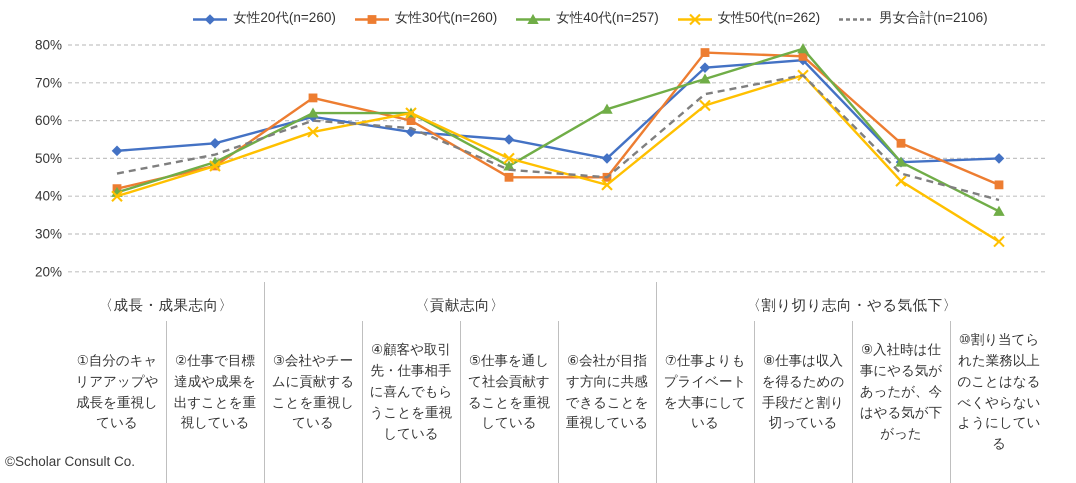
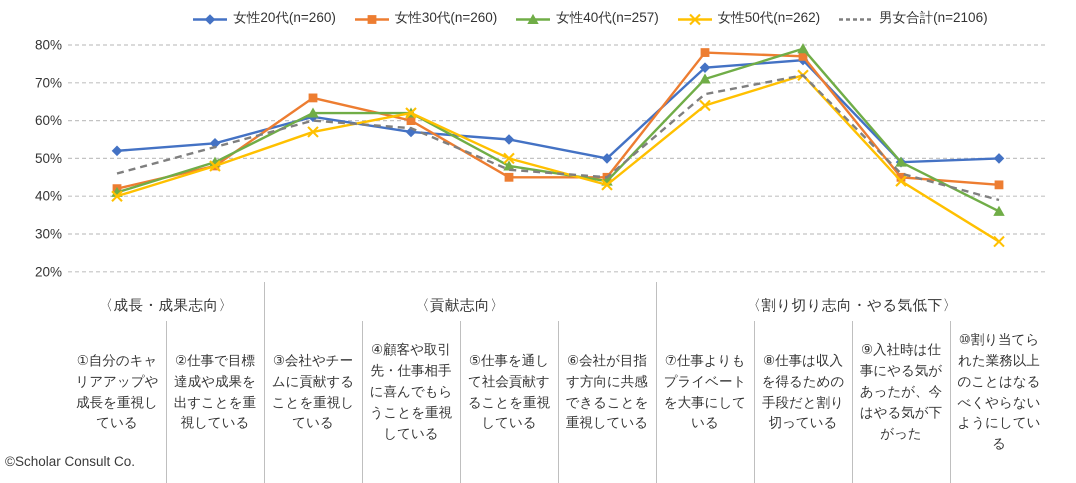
男女合計(n=2106)/②仕事で目標達成や成果を出すことを重視している: 51% -> 53%
女性40代(n=257)/⑥会社が目指す方向に共感できることを重視している: 63% -> 44%
女性30代(n=260)/⑨入社時は仕事にやる気があったが、今はやる気が下がった: 54% -> 45%
